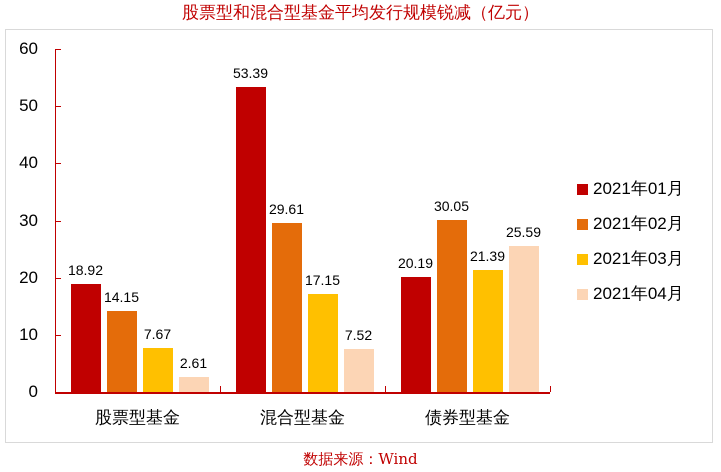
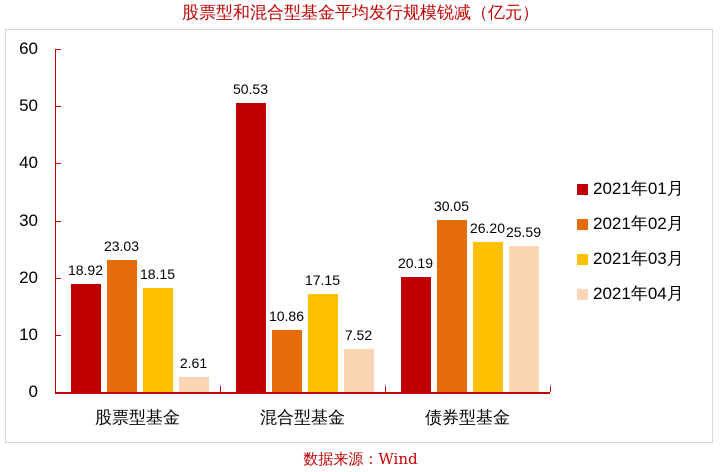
2021年02月/股票型基金: 14.15 -> 23.03
2021年03月/股票型基金: 7.67 -> 18.15
2021年01月/混合型基金: 53.39 -> 50.53
2021年02月/混合型基金: 29.61 -> 10.86
2021年03月/债券型基金: 21.39 -> 26.20
